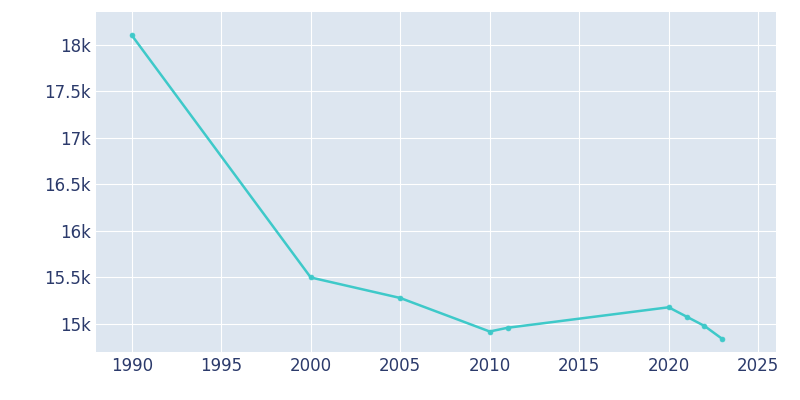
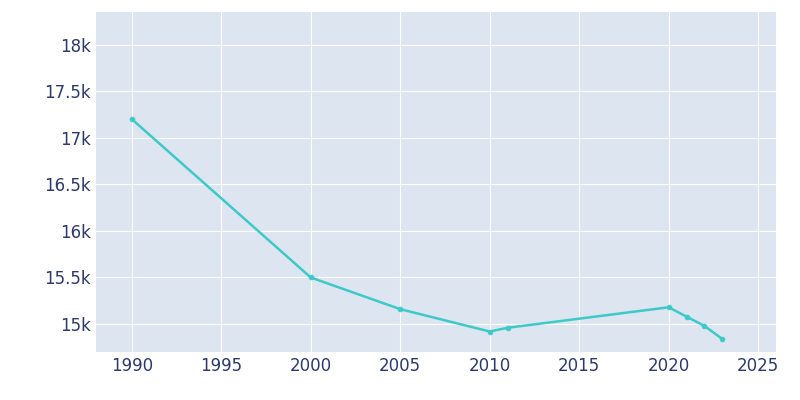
1990: 18.10k -> 17.20k
2005: 15.28k -> 15.16k
